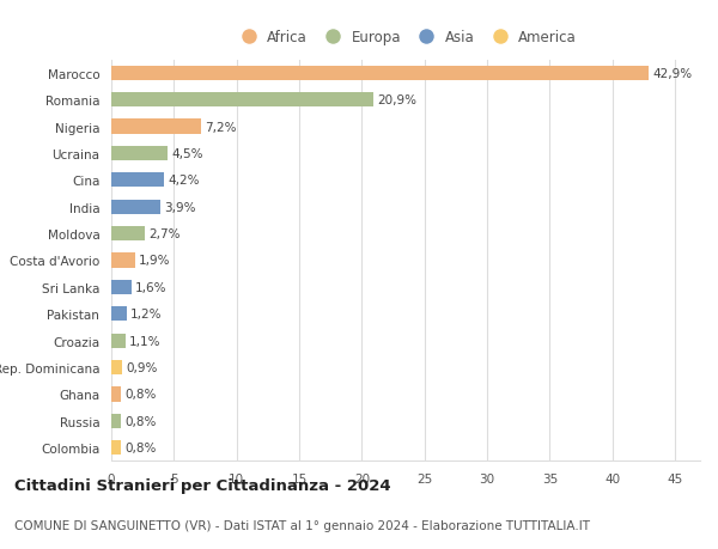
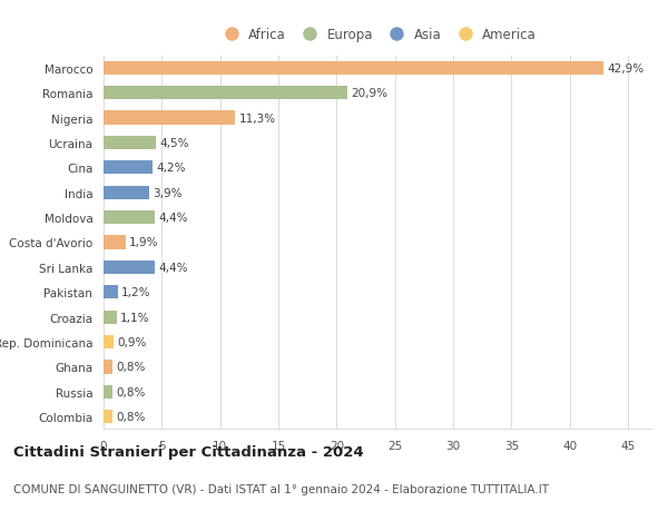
Nigeria: 7,2% -> 11,3%
Moldova: 2,7% -> 4,4%
Sri Lanka: 1,6% -> 4,4%
